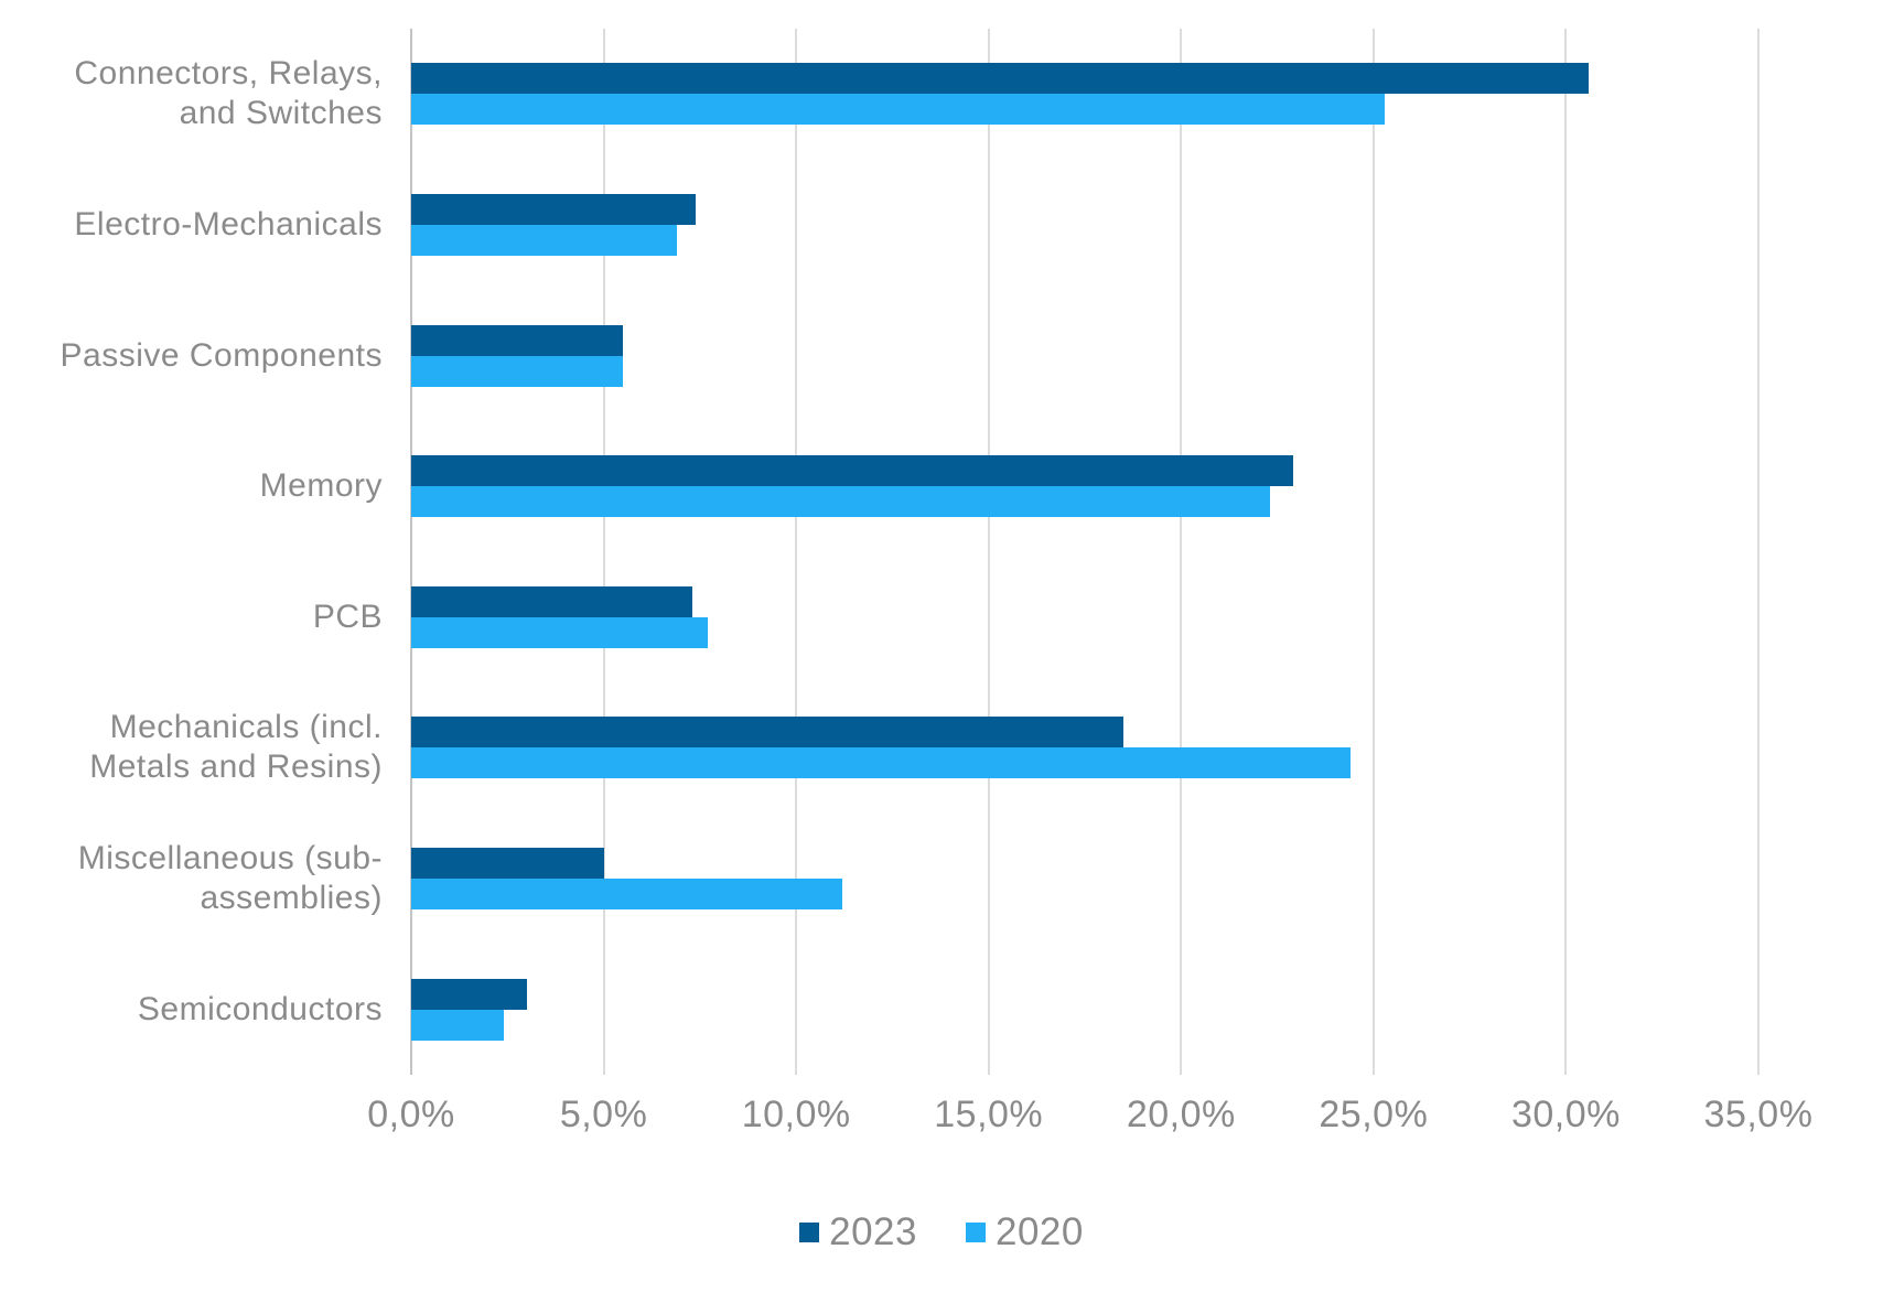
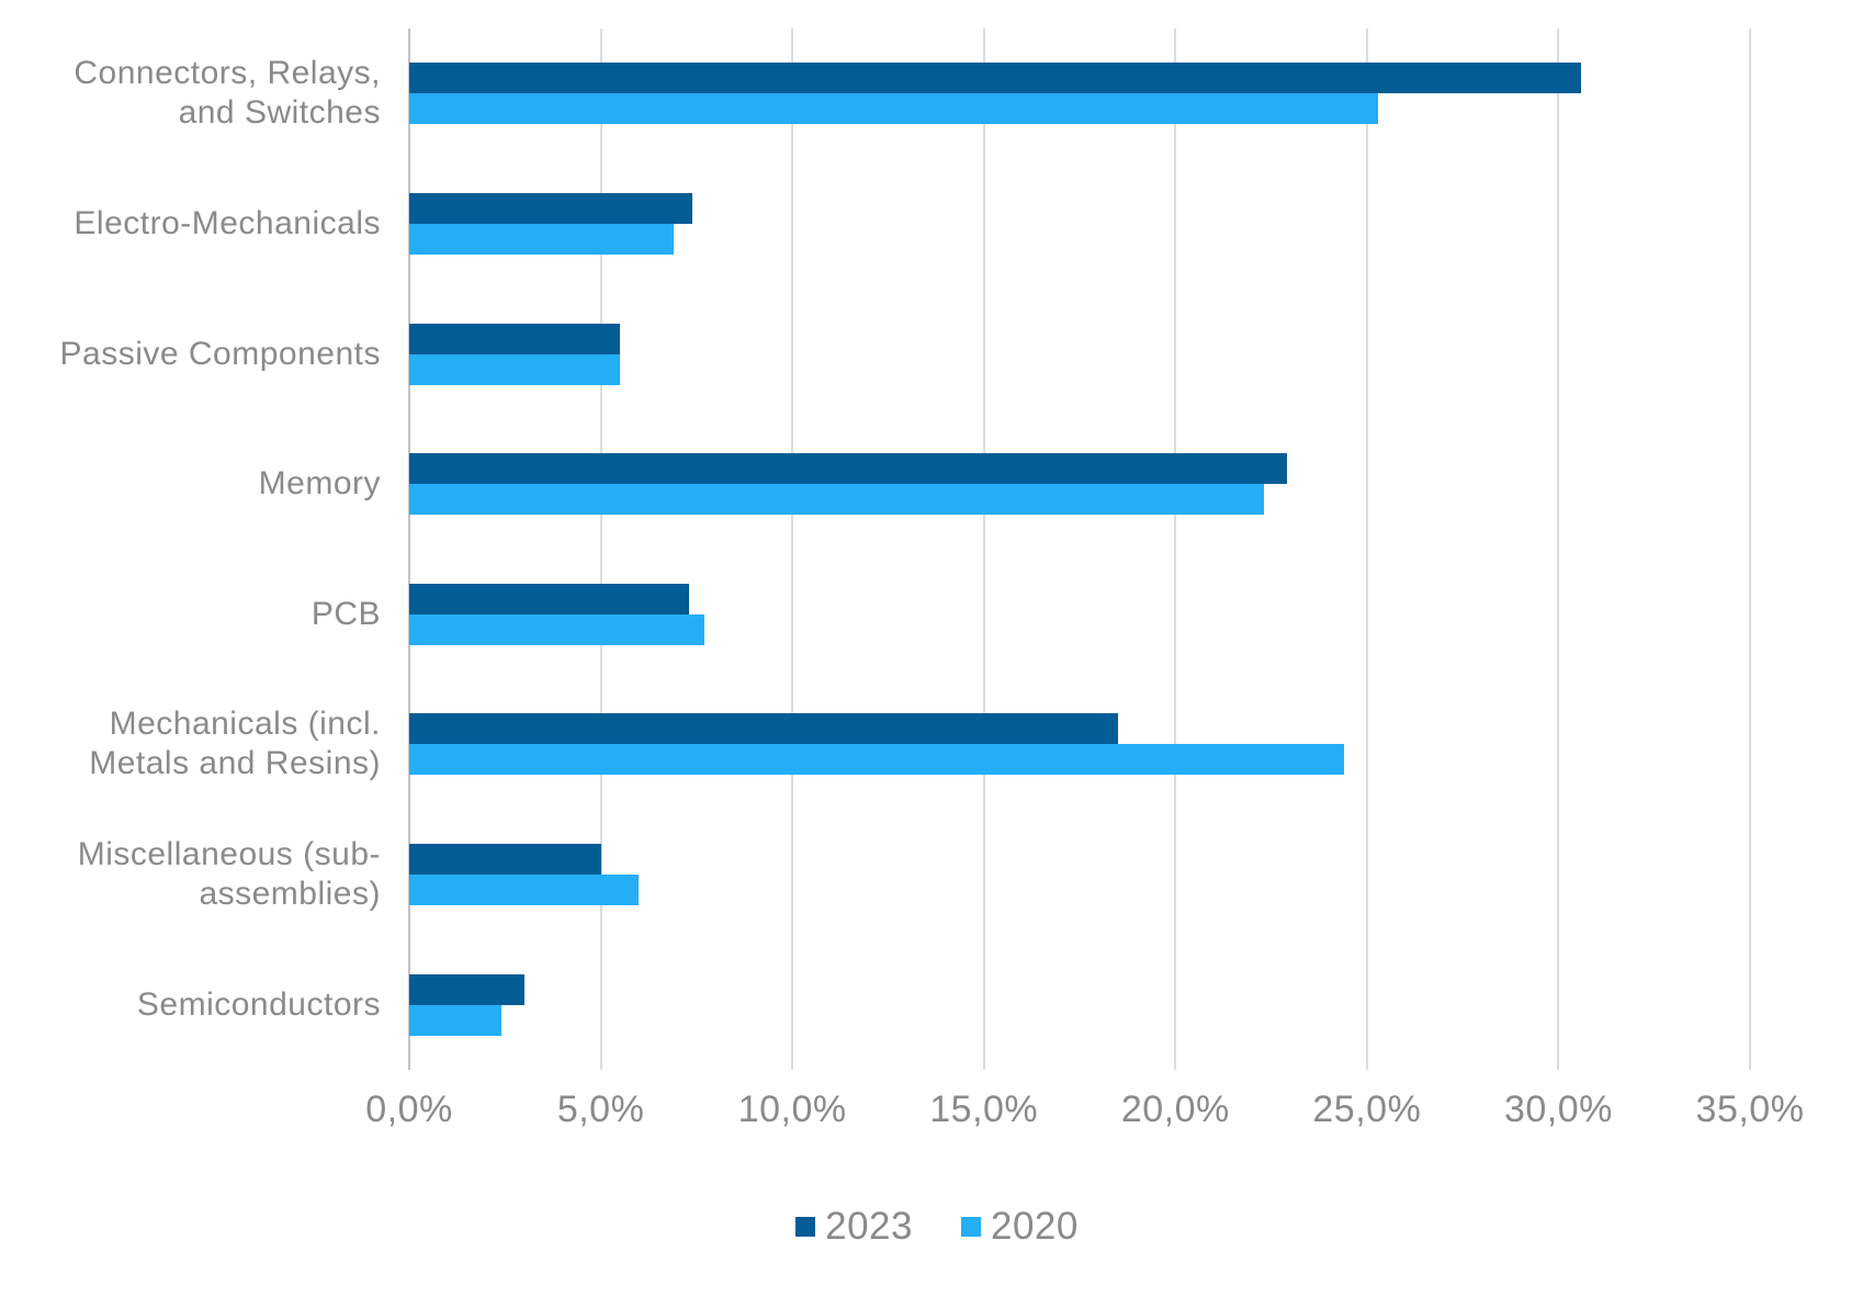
2020/Miscellaneous (sub-assemblies): 11,2% -> 6,0%
